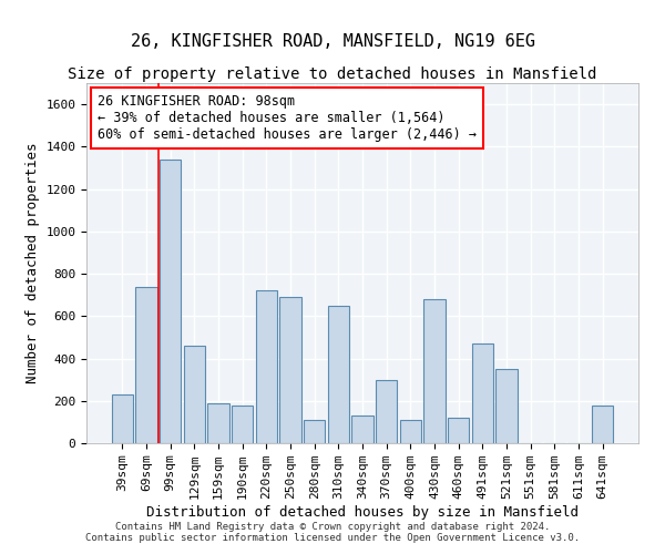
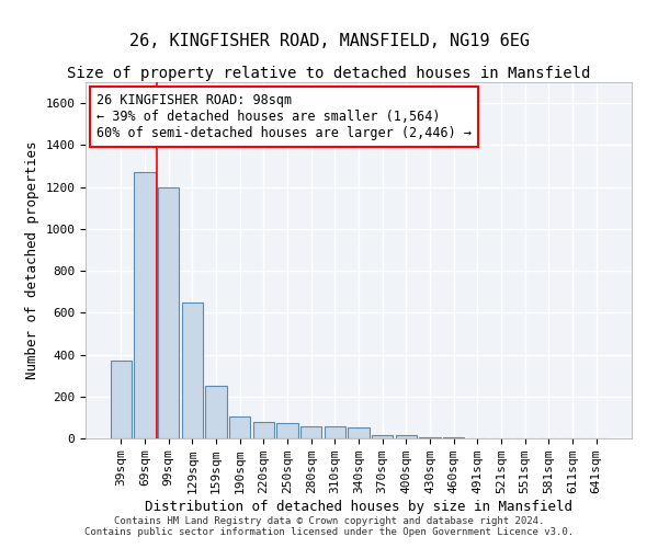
39sqm: 230 -> 370
69sqm: 740 -> 1270
99sqm: 1340 -> 1200
129sqm: 460 -> 650
159sqm: 190 -> 250
190sqm: 180 -> 100
220sqm: 720 -> 80
250sqm: 690 -> 80
280sqm: 110 -> 60
310sqm: 650 -> 60
340sqm: 130 -> 50
370sqm: 300 -> 20
400sqm: 110 -> 20
430sqm: 680 -> 0
460sqm: 120 -> 0
491sqm: 470 -> 0
521sqm: 350 -> 0
641sqm: 180 -> 0
